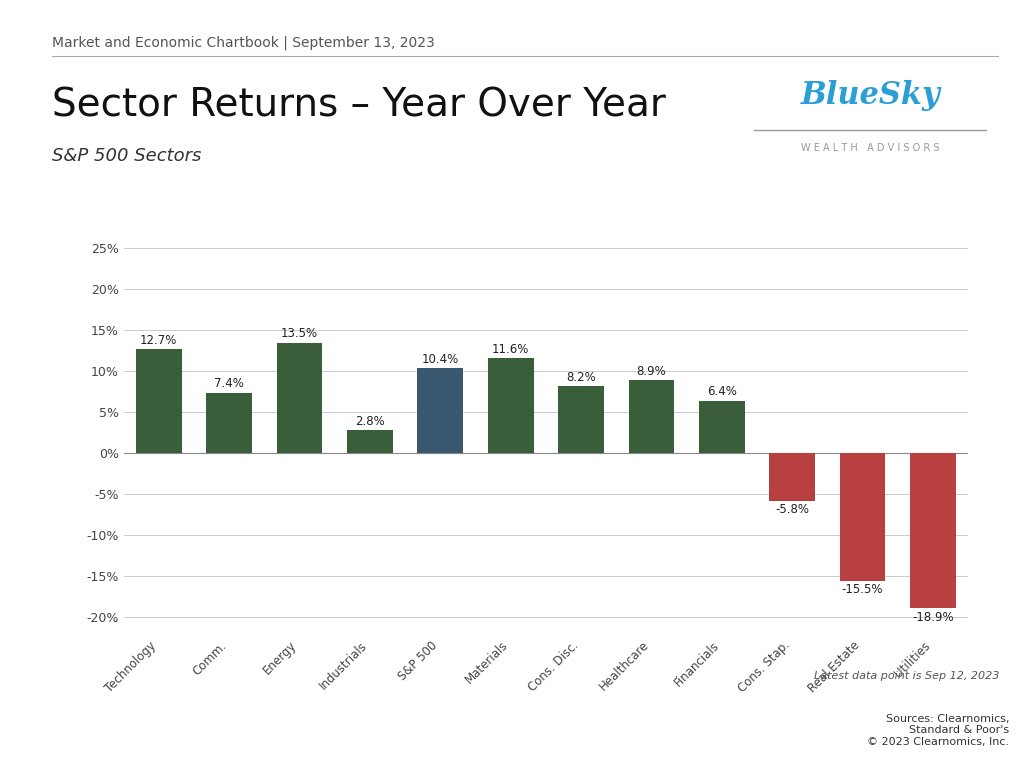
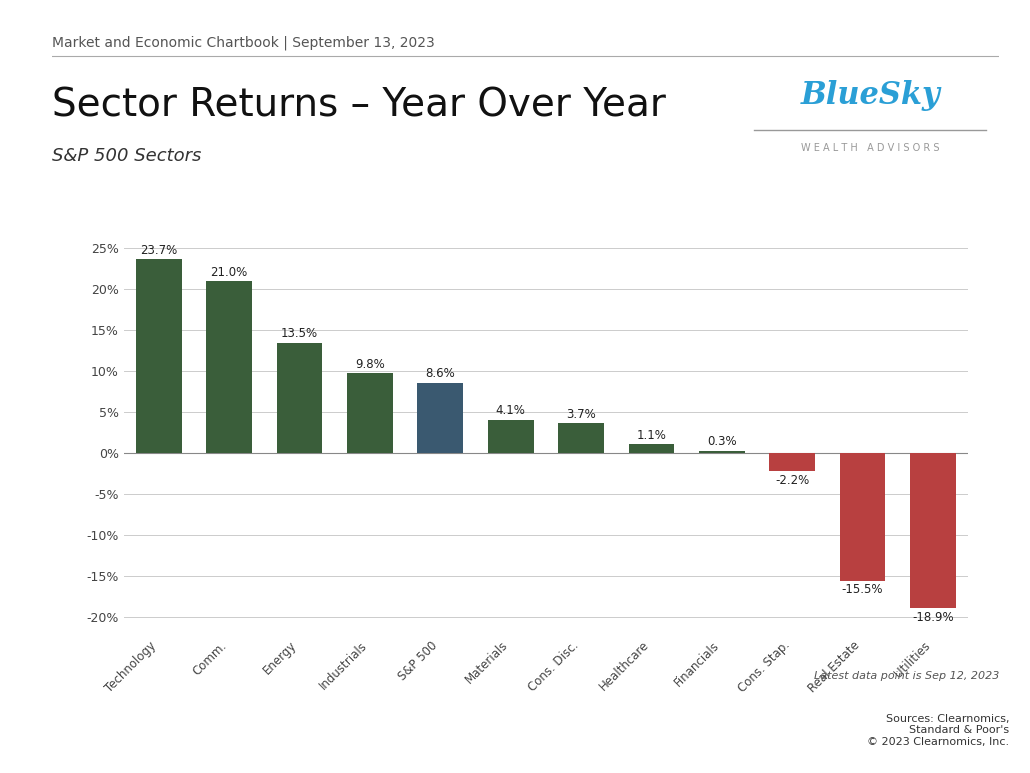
Technology: 12.7% -> 23.7%
Comm.: 7.4% -> 21.0%
Industrials: 2.8% -> 9.8%
S&P 500: 10.4% -> 8.6%
Materials: 11.6% -> 4.1%
Cons. Disc.: 8.2% -> 3.7%
Healthcare: 8.9% -> 1.1%
Financials: 6.4% -> 0.3%
Cons. Stap.: -5.8% -> -2.2%
